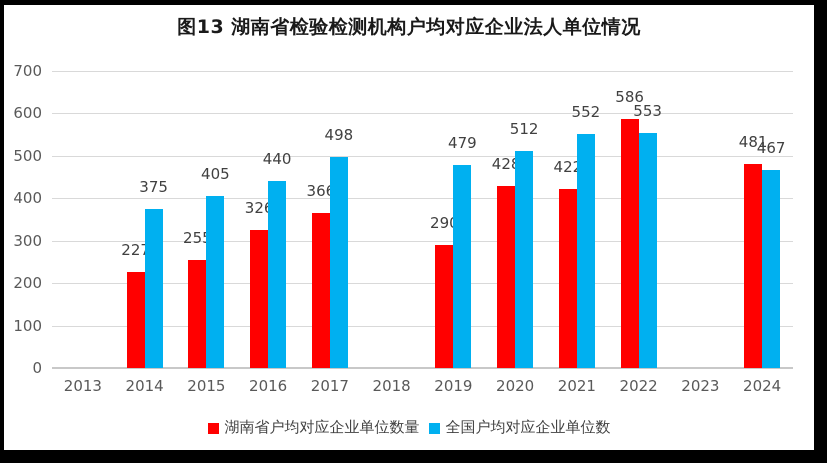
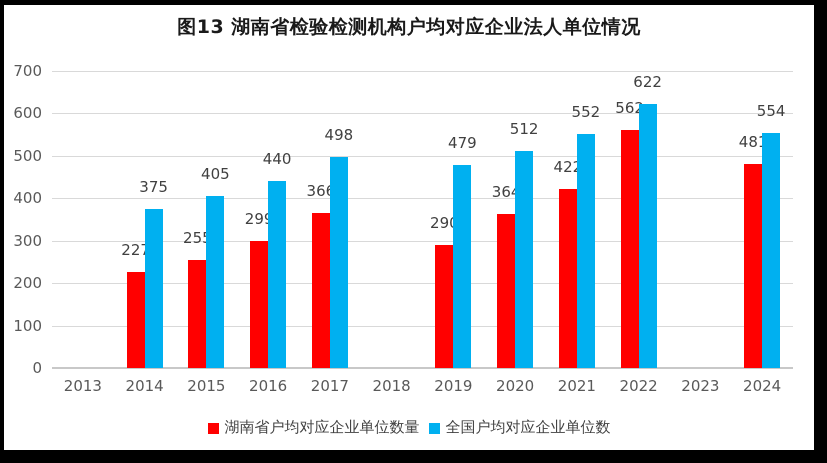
湖南省户均对应企业单位数量/2016: 326 -> 299
湖南省户均对应企业单位数量/2020: 428 -> 364
湖南省户均对应企业单位数量/2022: 586 -> 562
全国户均对应企业单位数/2022: 553 -> 622
全国户均对应企业单位数/2024: 467 -> 554
